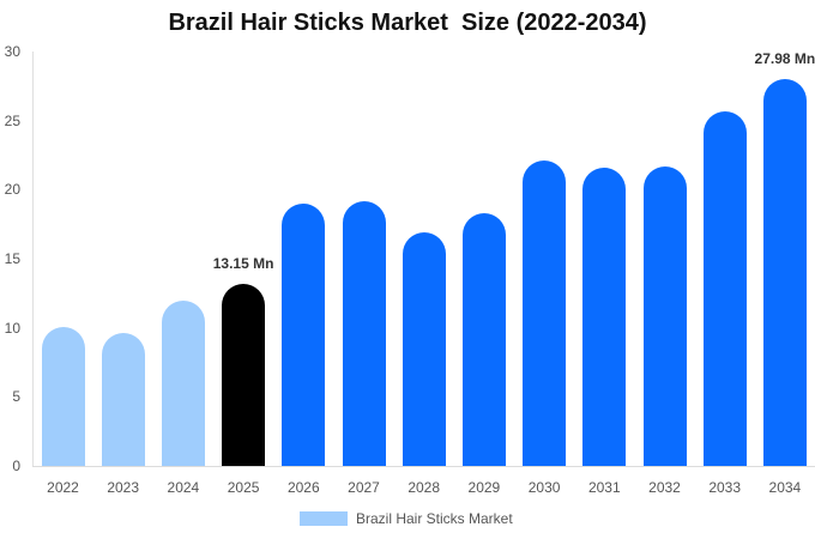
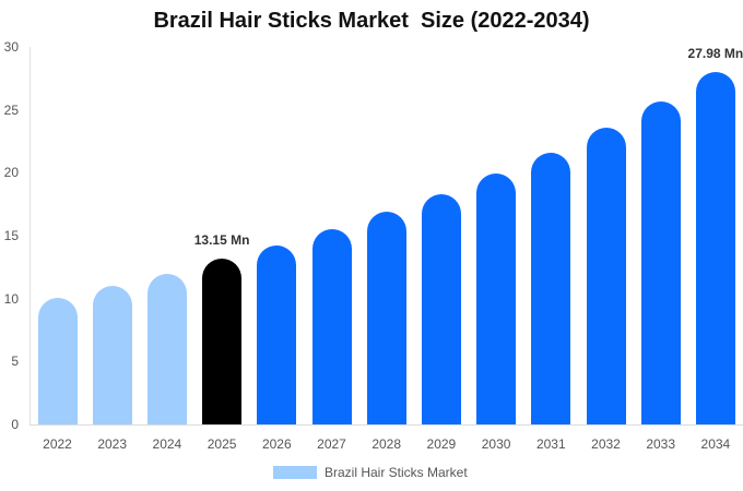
2023: 9.6 -> 11.0
2026: 19.0 -> 14.2
2027: 19.2 -> 15.5
2030: 22.1 -> 19.9
2032: 21.7 -> 23.6
